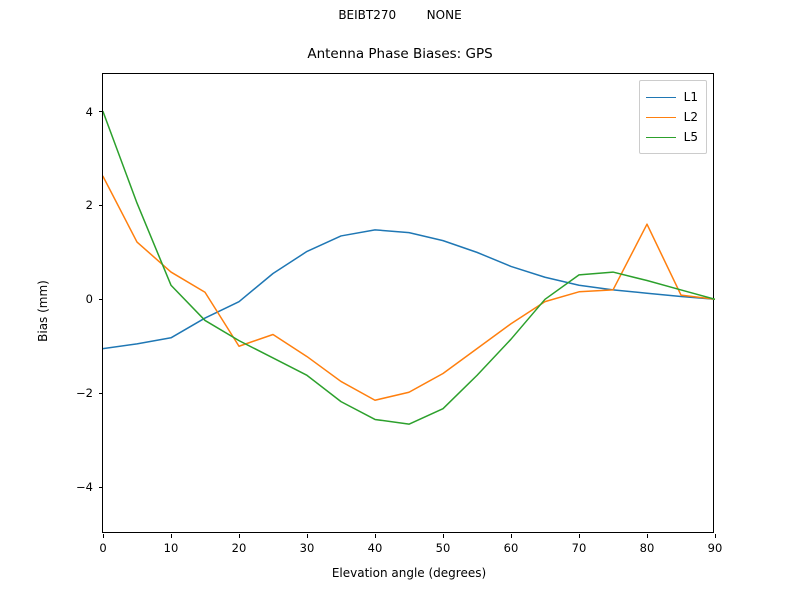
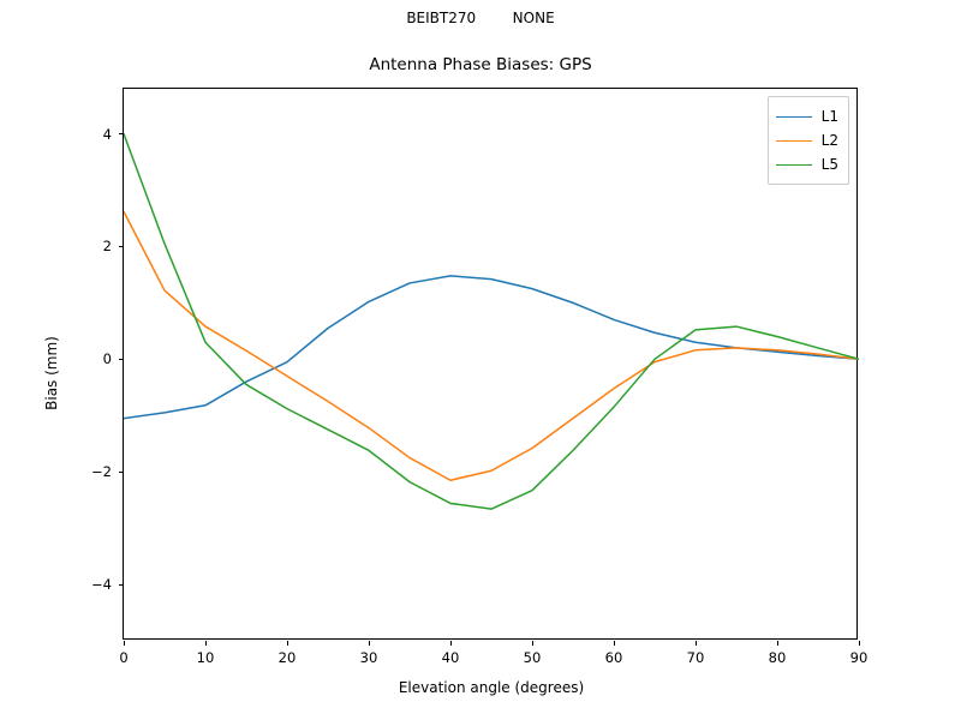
L2/20: -1.0 -> -0.3
L2/80: 1.6 -> 0.2
